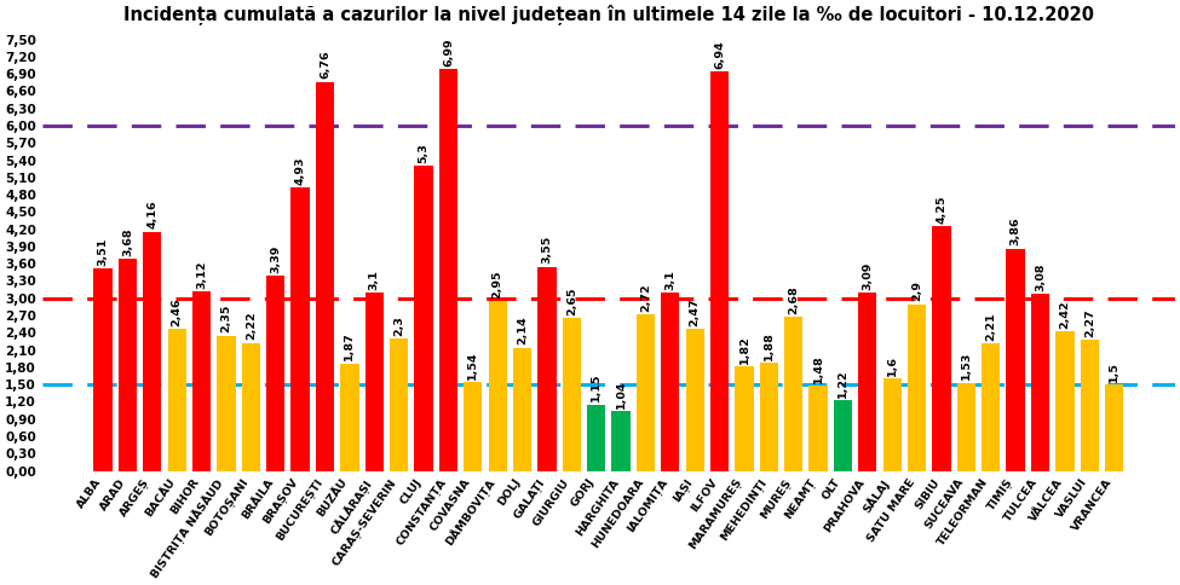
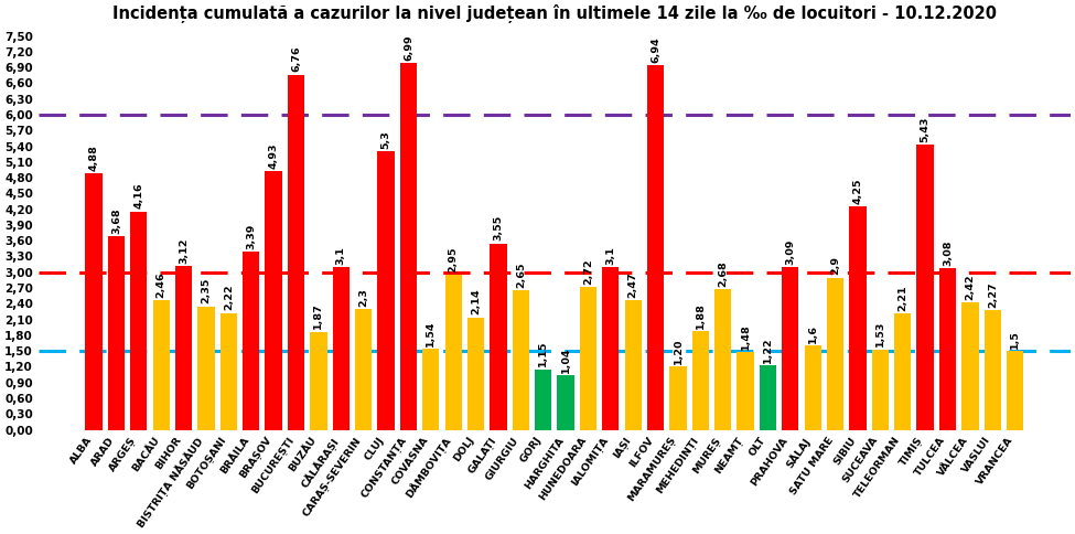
ALBA: 3,51 -> 4,88
MARAMUREȘ: 1,82 -> 1,20
TIMIȘ: 3,86 -> 5,43
